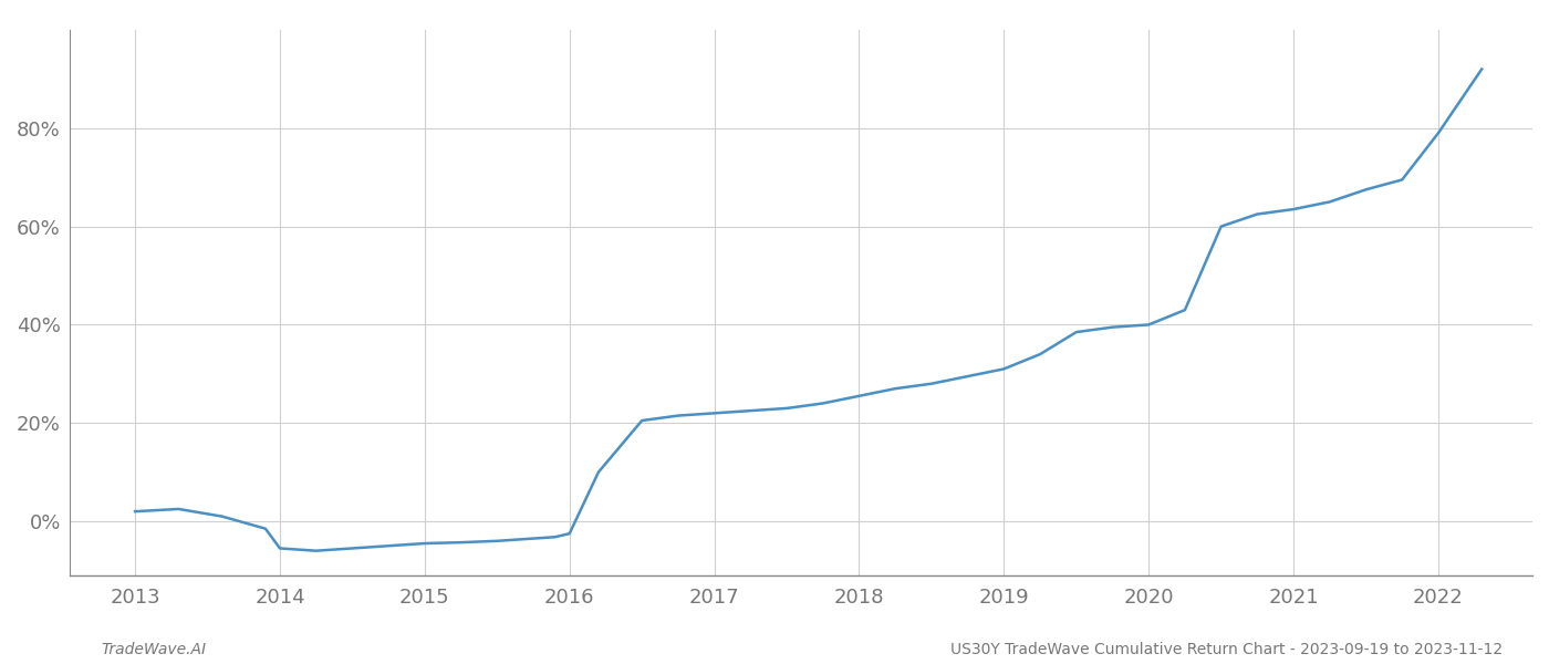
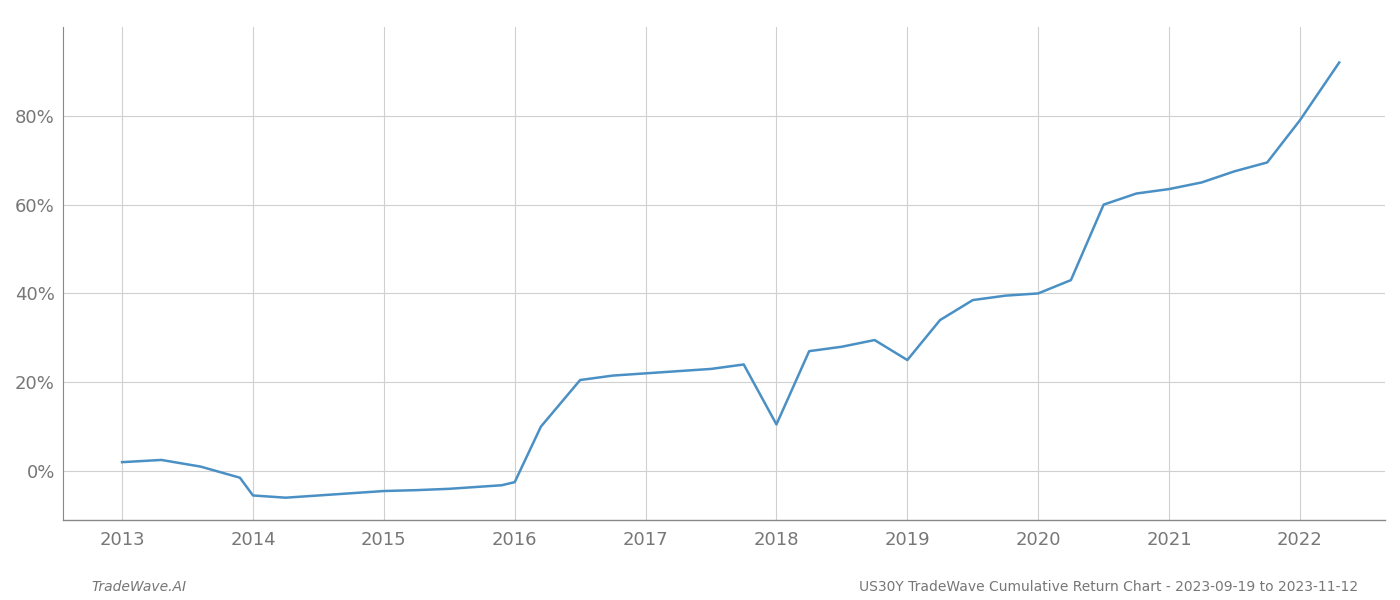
2018: 25.5% -> 10.5%
2019: 31.0% -> 25.0%
